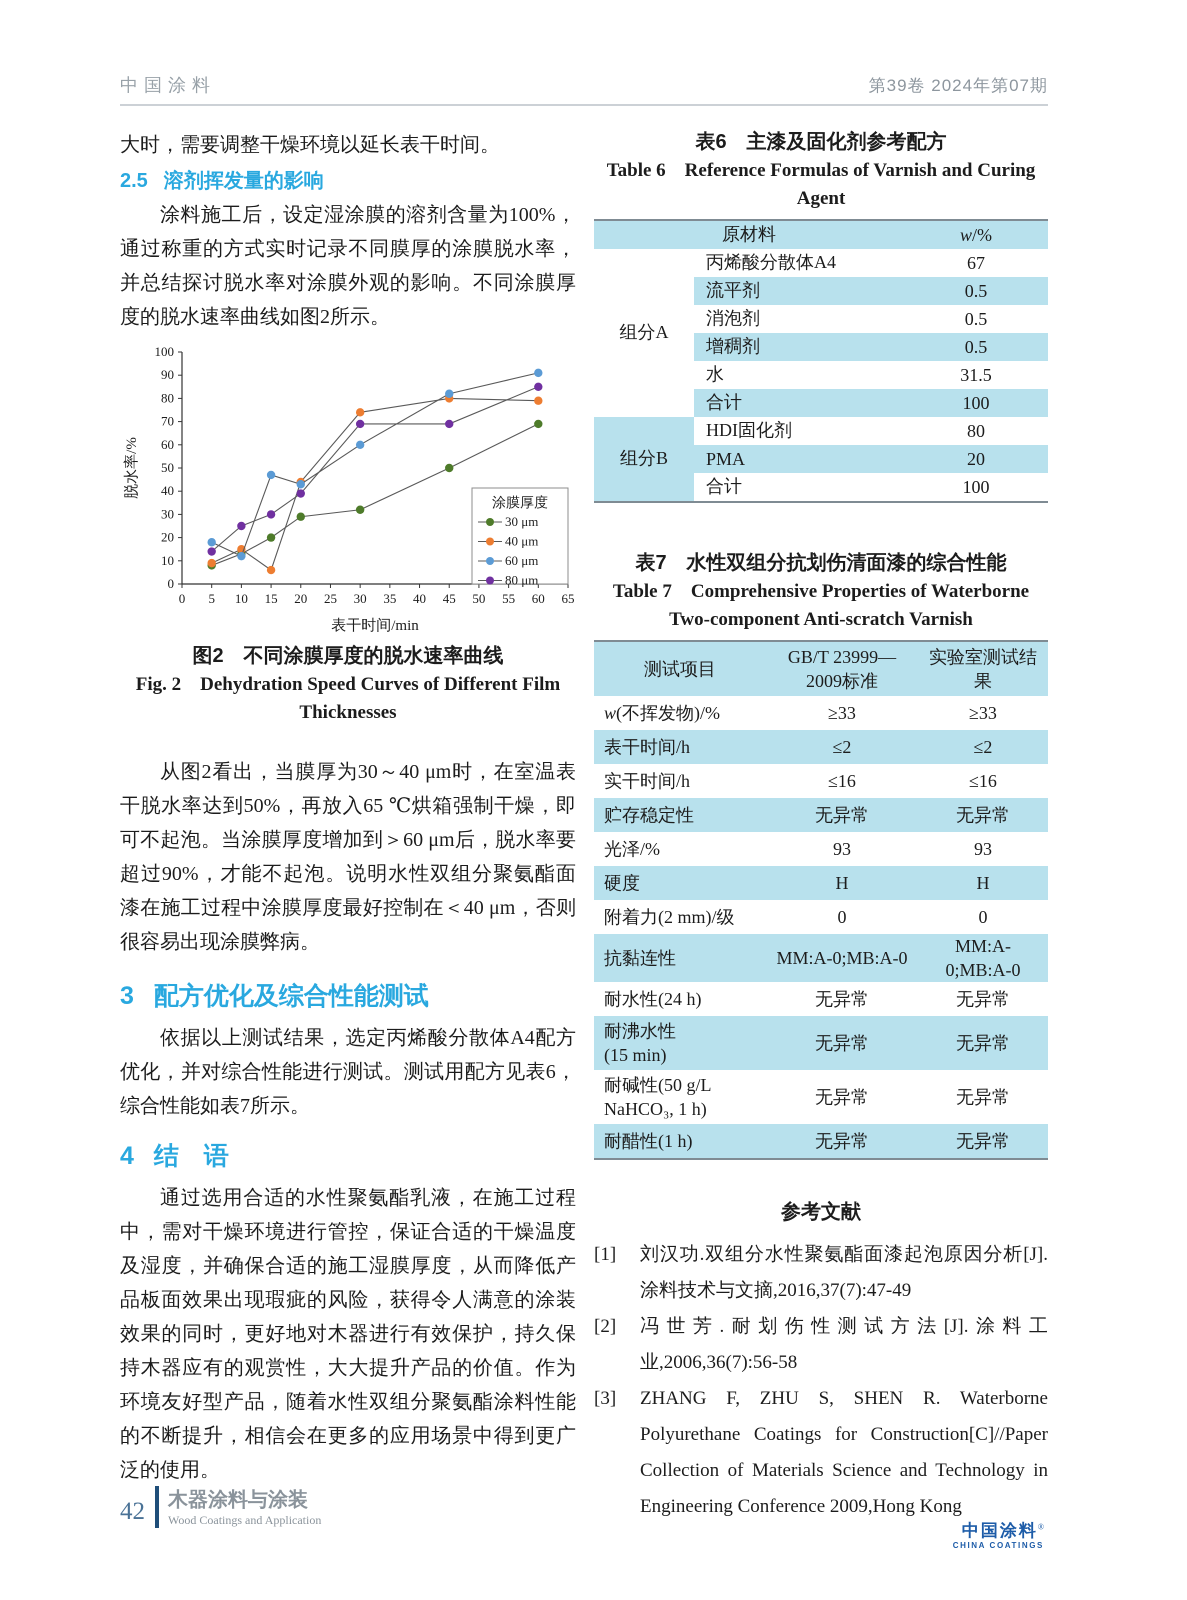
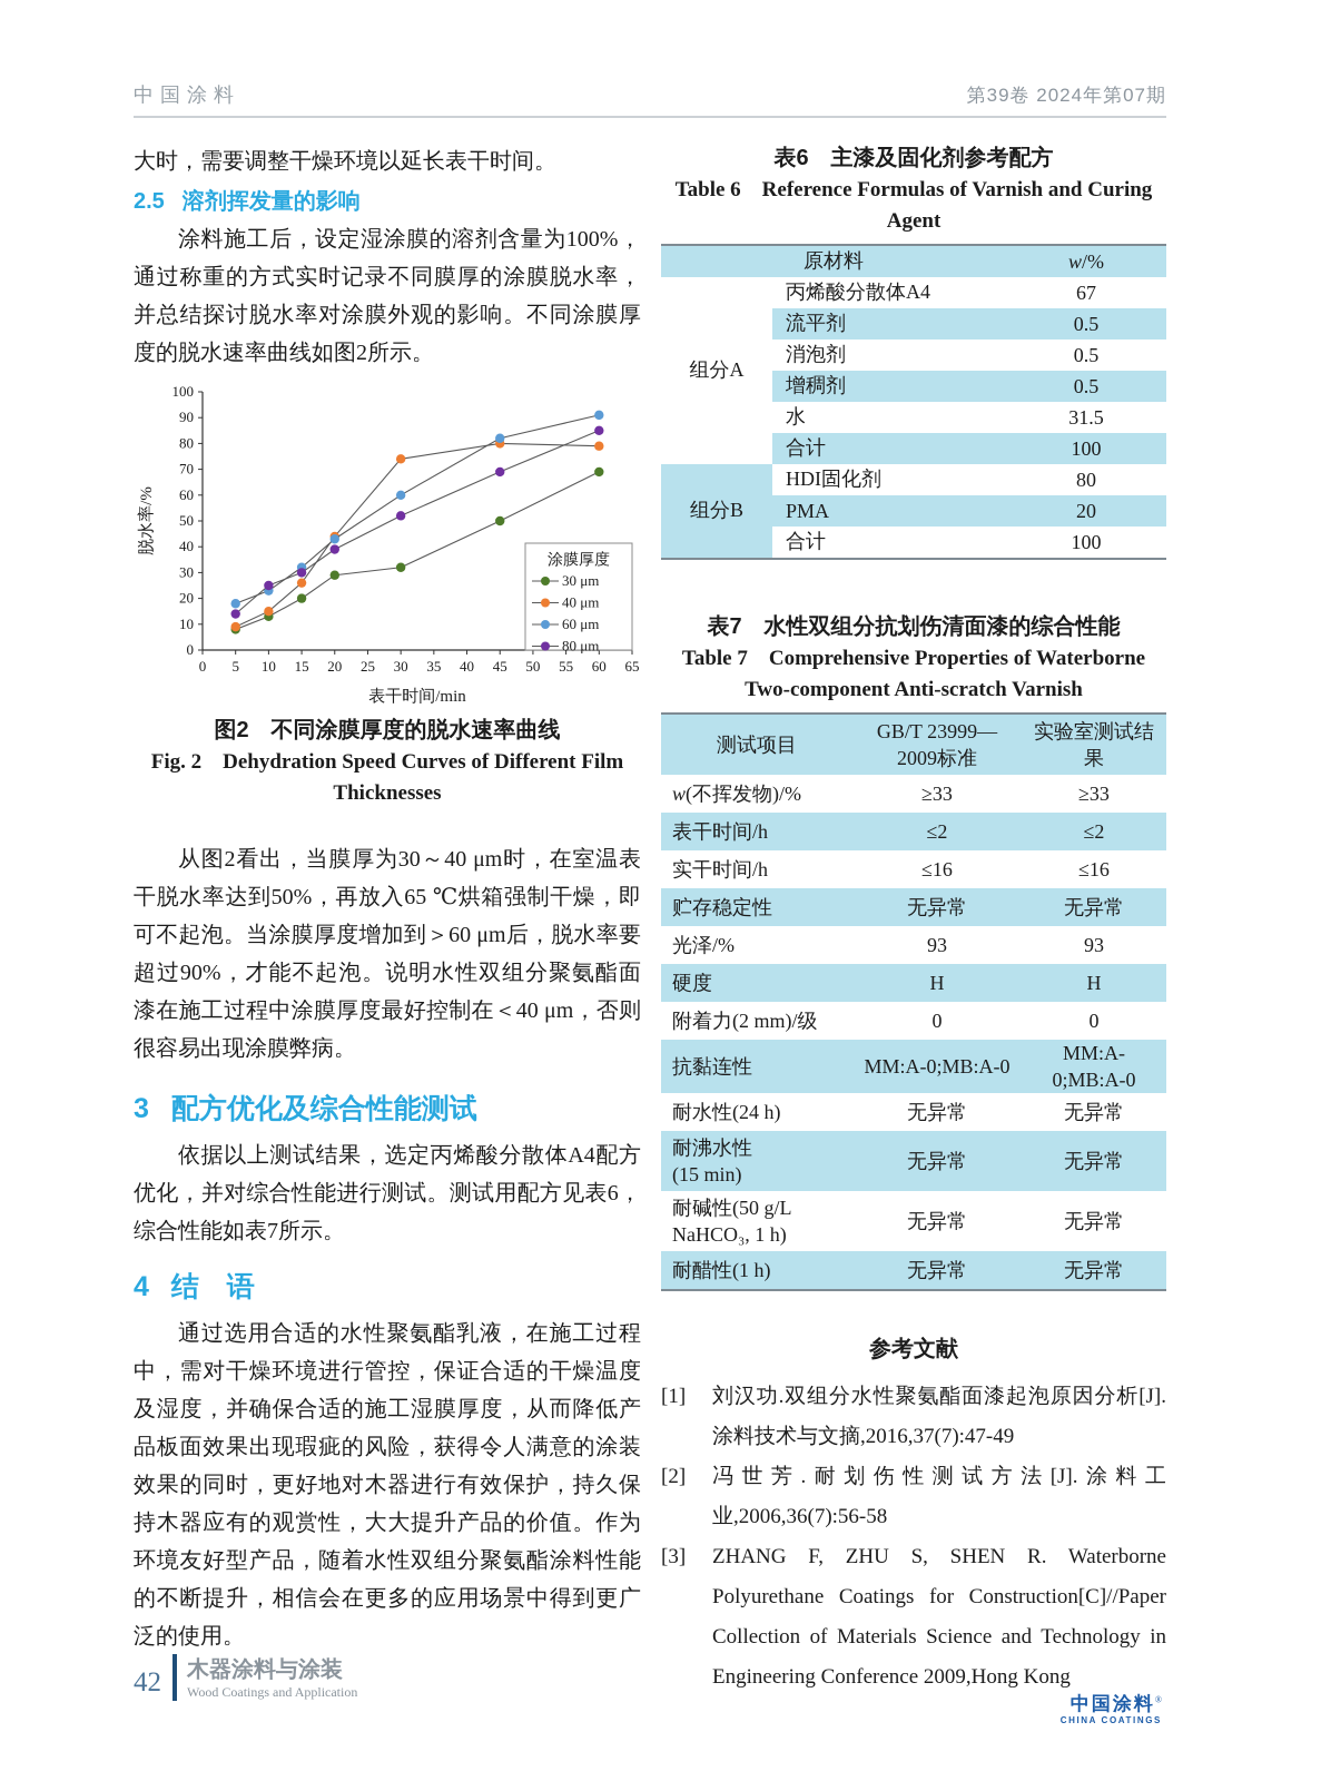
60 μm/10: 12 -> 23
40 μm/15: 6 -> 26
60 μm/15: 47 -> 32
80 μm/30: 69 -> 52
